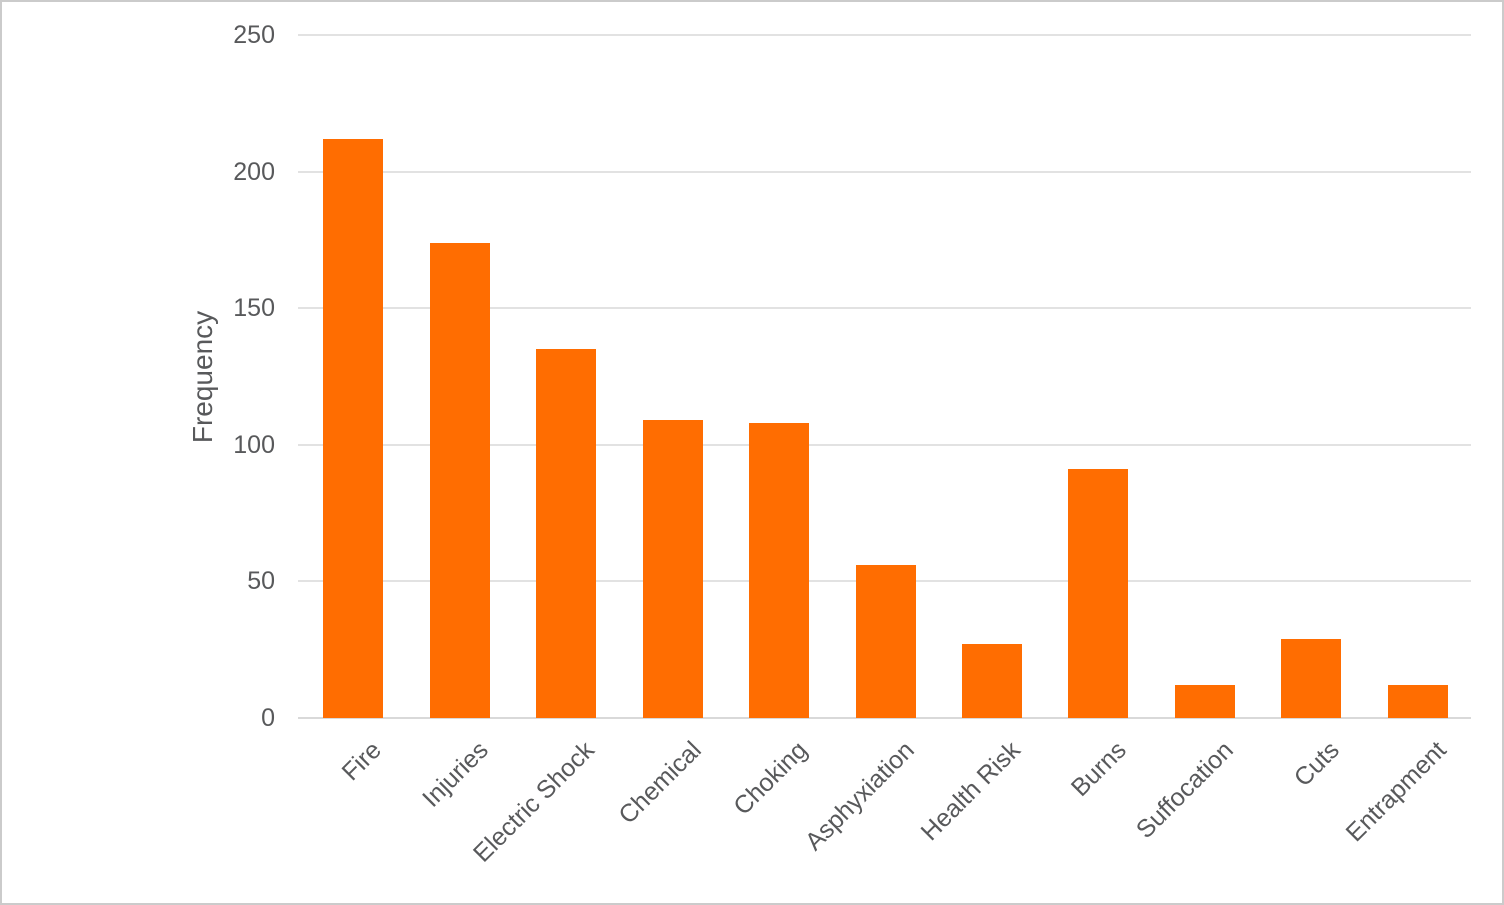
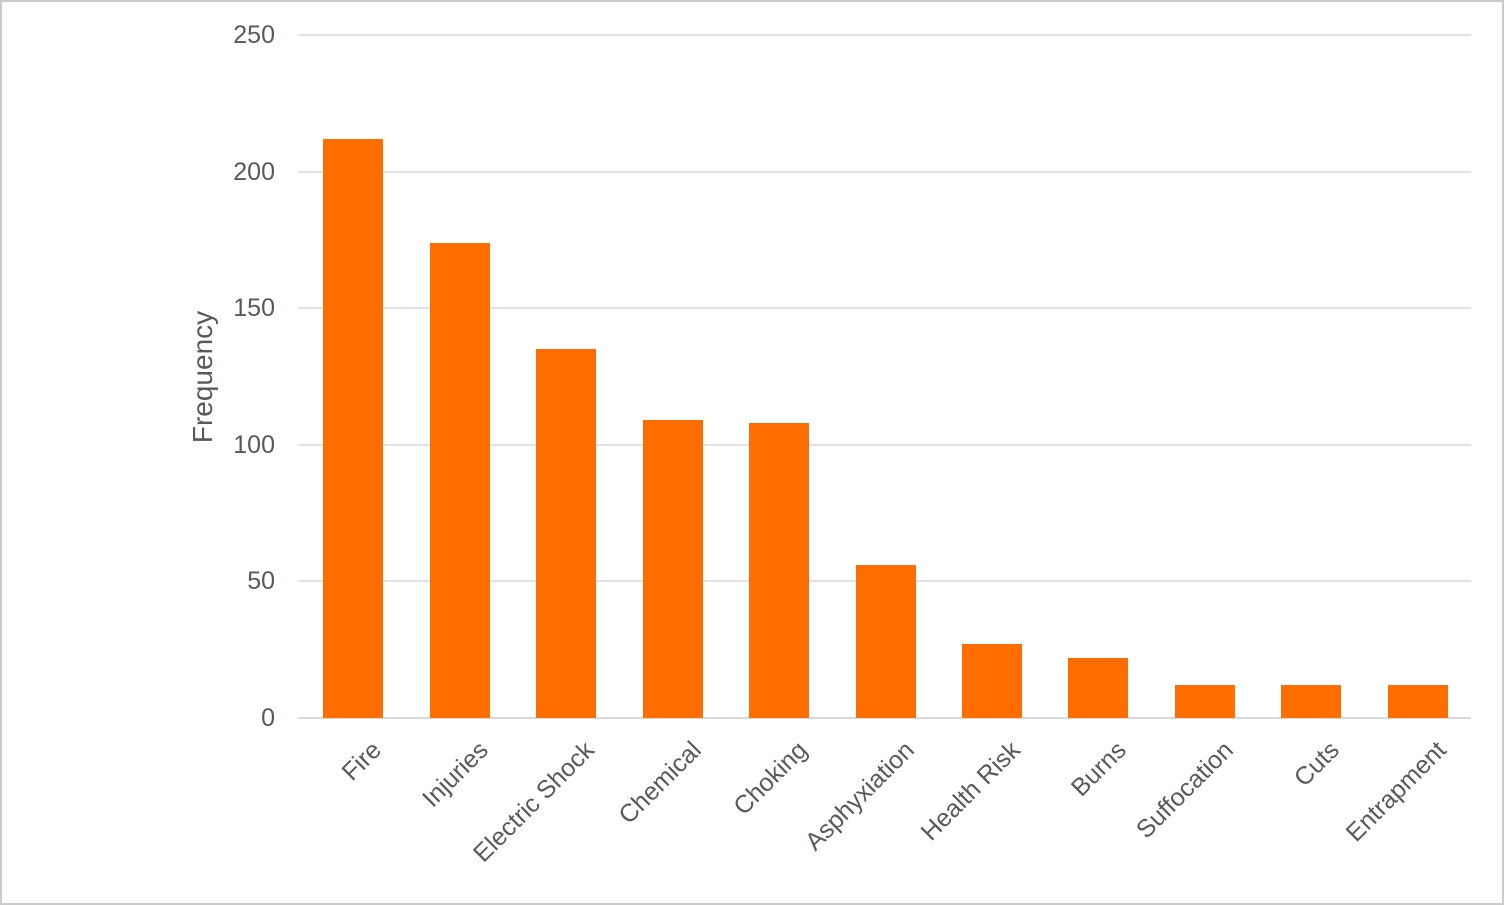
Burns: 91 -> 22
Cuts: 29 -> 12
